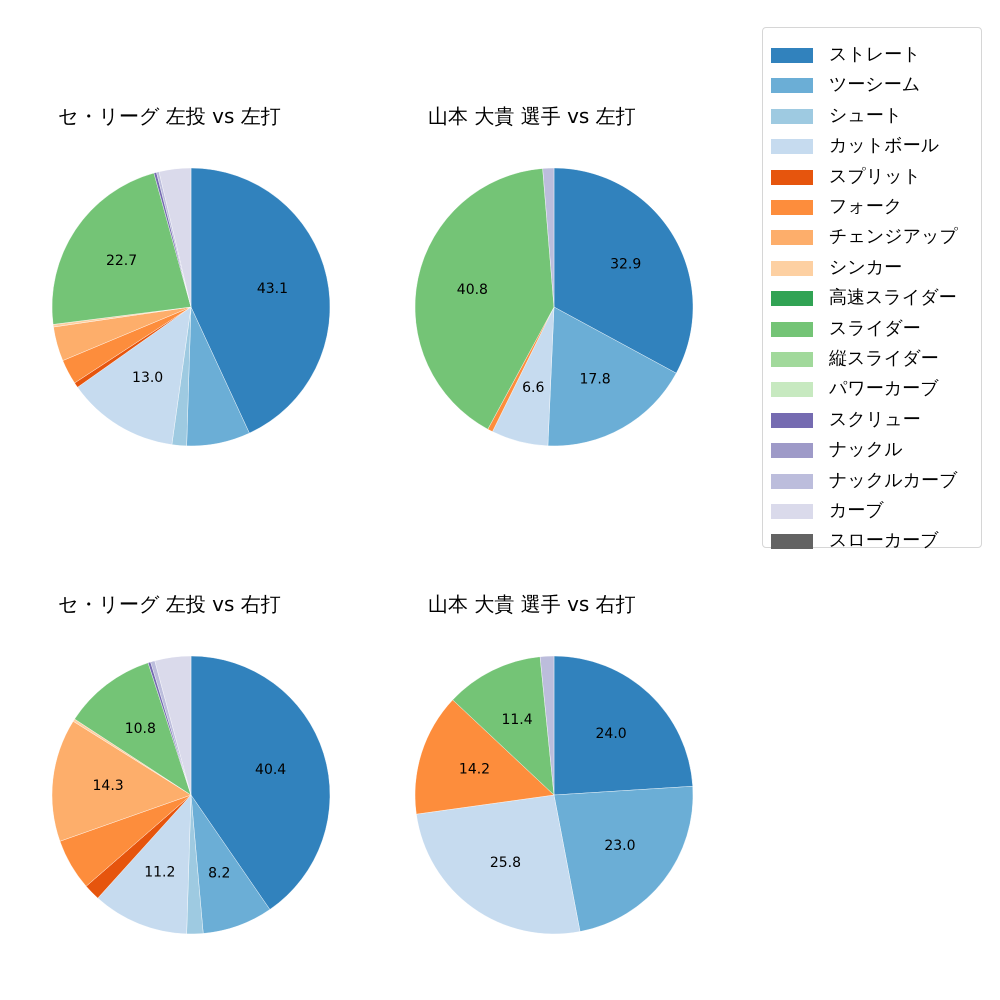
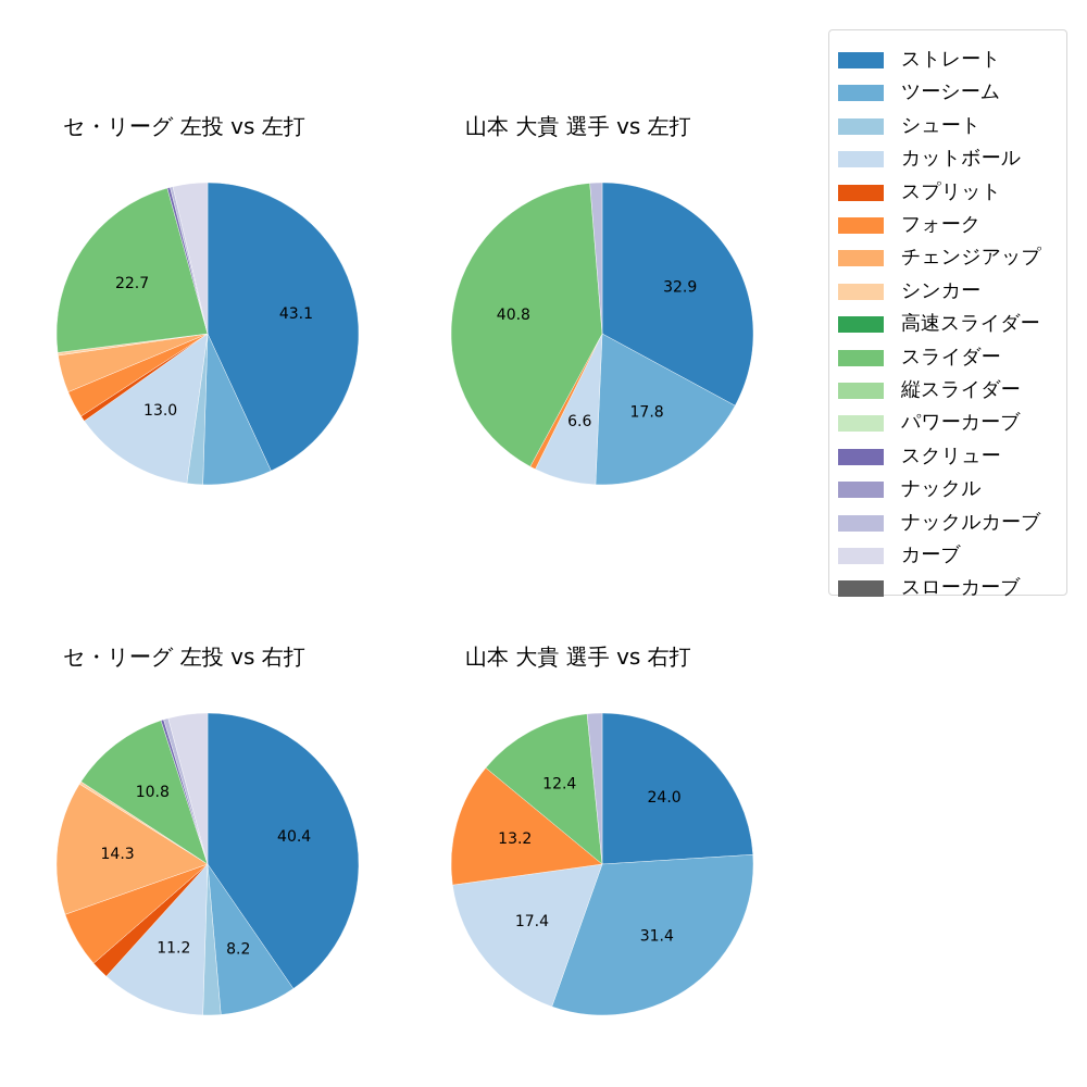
山本 大貴 選手 vs 右打/ツーシーム: 23.0 -> 31.4
山本 大貴 選手 vs 右打/カットボール: 25.8 -> 17.4
山本 大貴 選手 vs 右打/フォーク: 14.2 -> 13.2
山本 大貴 選手 vs 右打/スライダー: 11.4 -> 12.4
